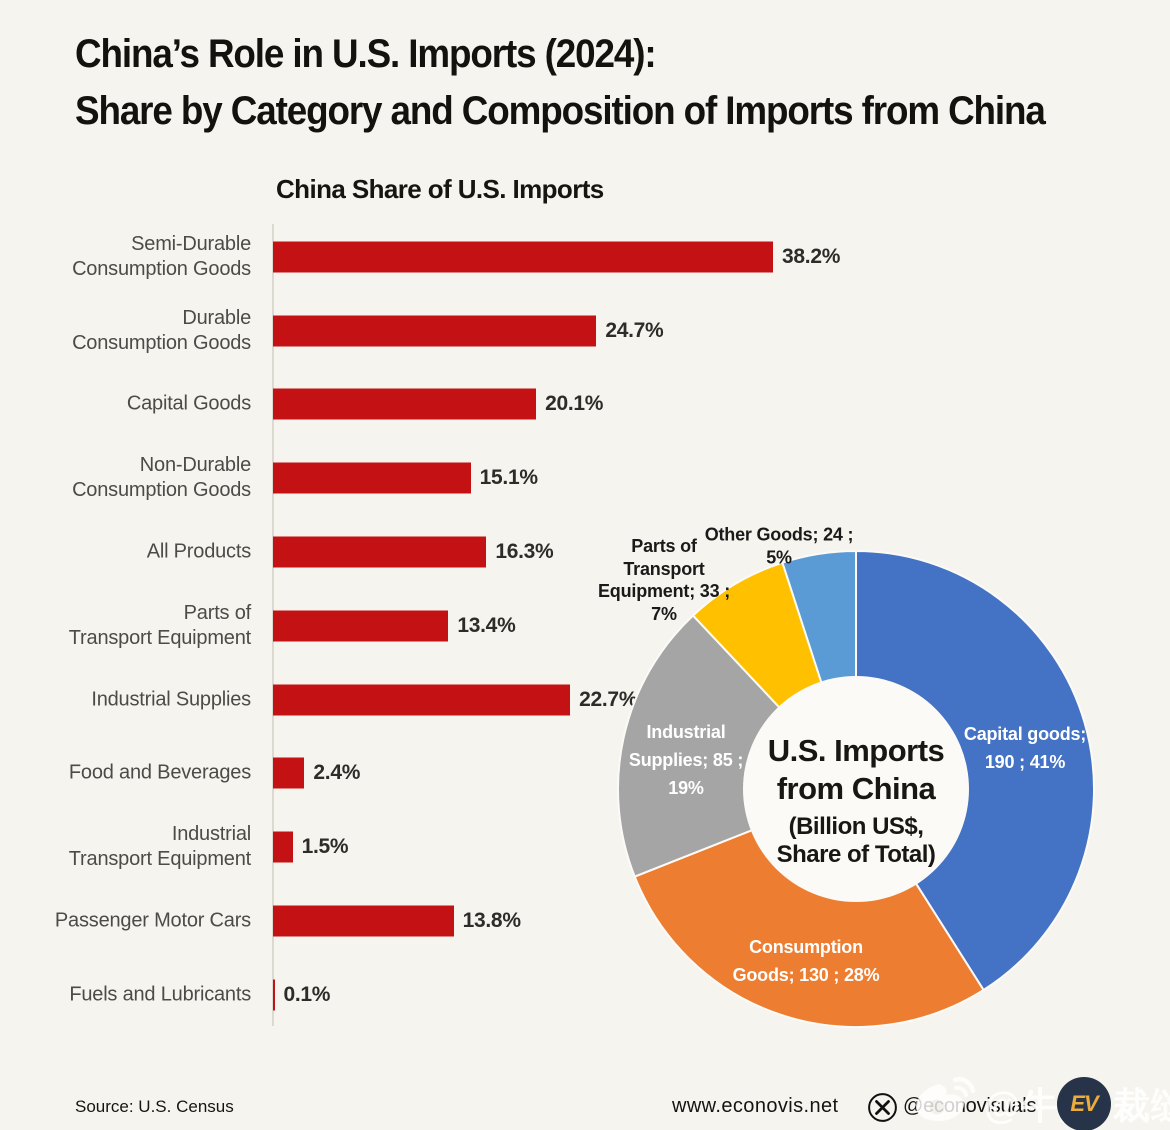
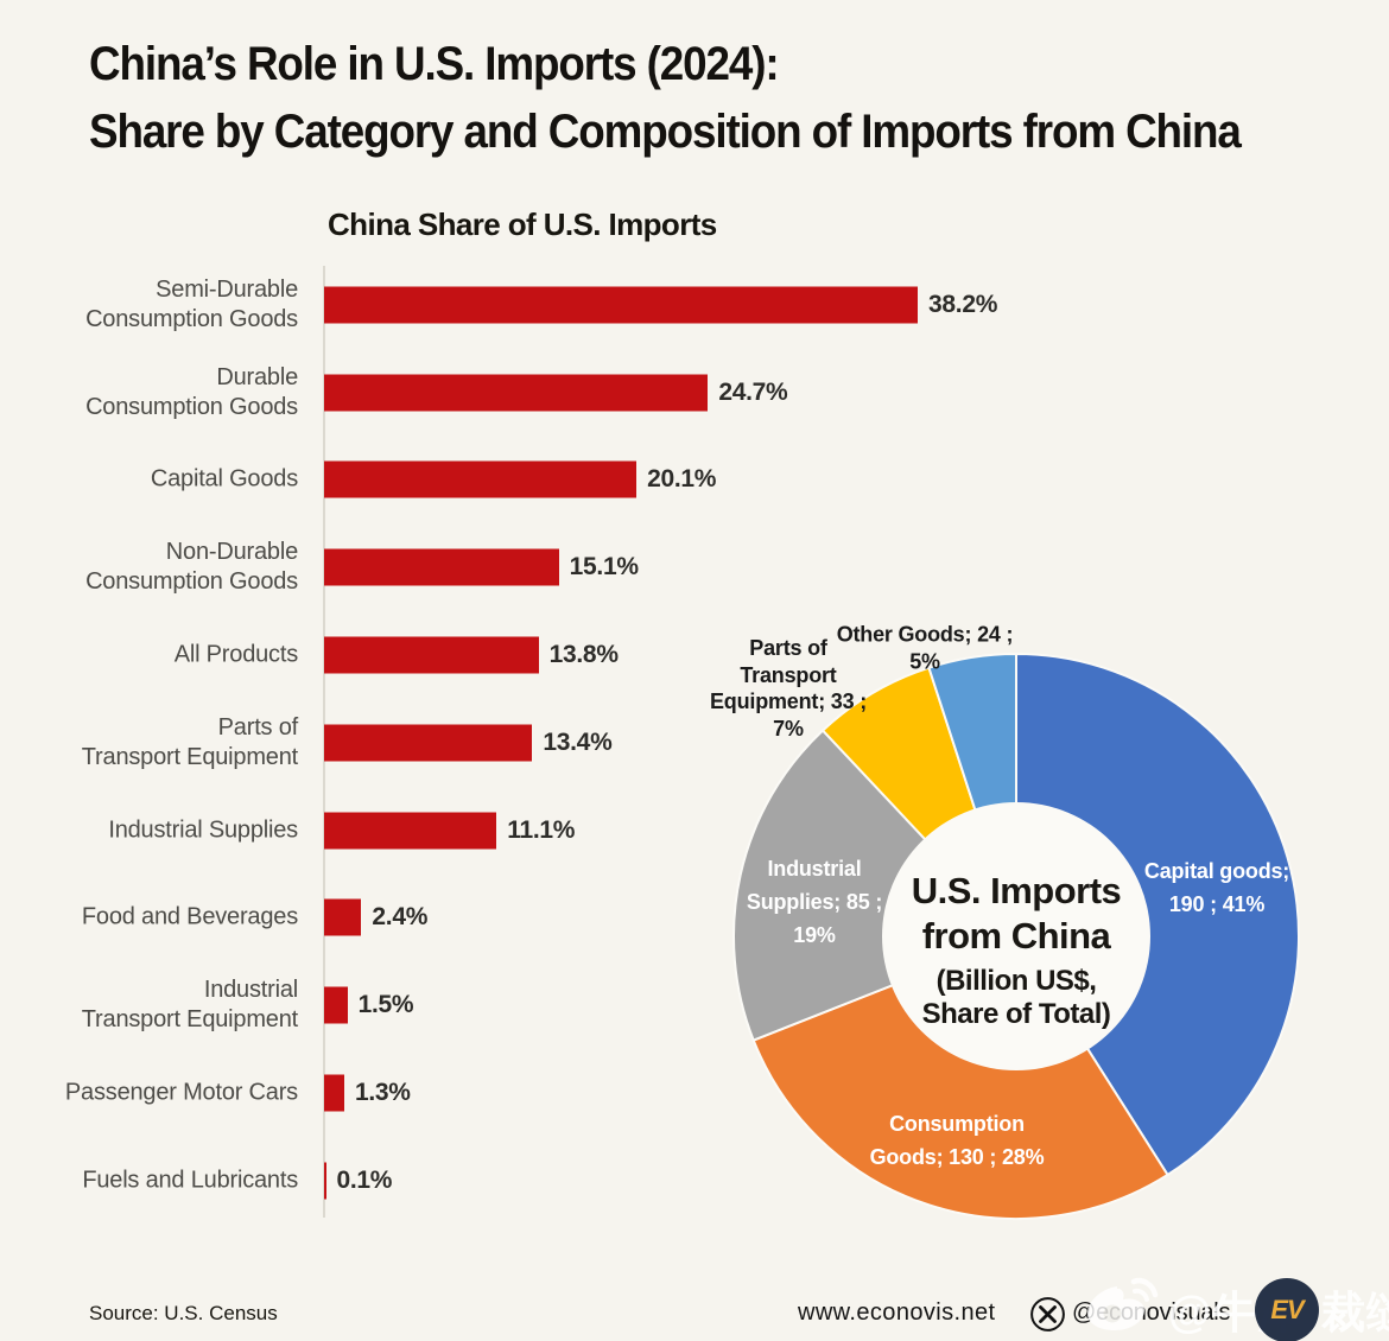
China Share of U.S. Imports/All Products: 16.3% -> 13.8%
China Share of U.S. Imports/Industrial Supplies: 22.7% -> 11.1%
China Share of U.S. Imports/Passenger Motor Cars: 13.8% -> 1.3%
